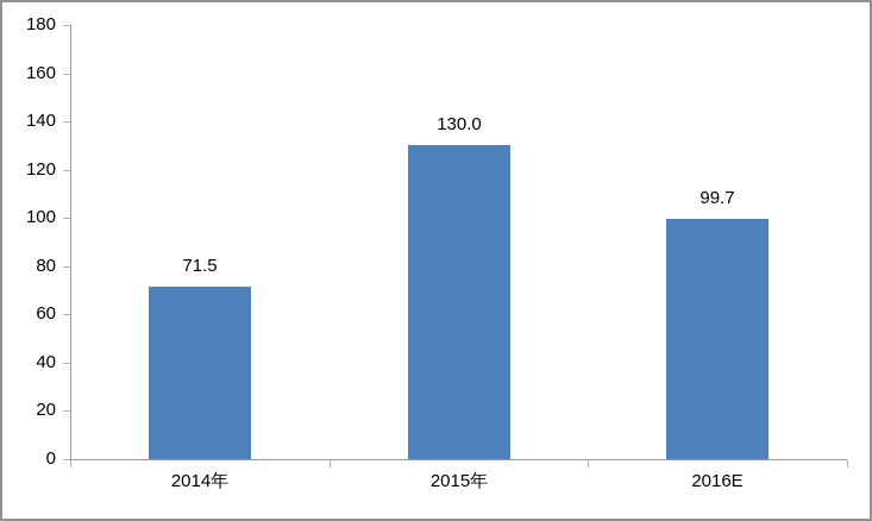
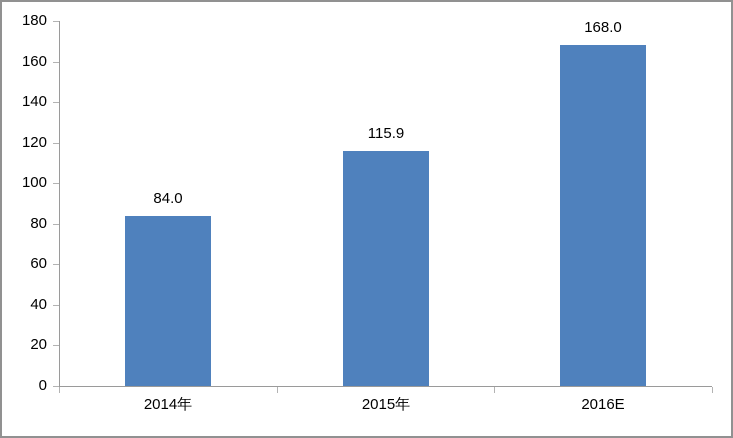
2014年: 71.5 -> 84.0
2015年: 130.0 -> 115.9
2016E: 99.7 -> 168.0
